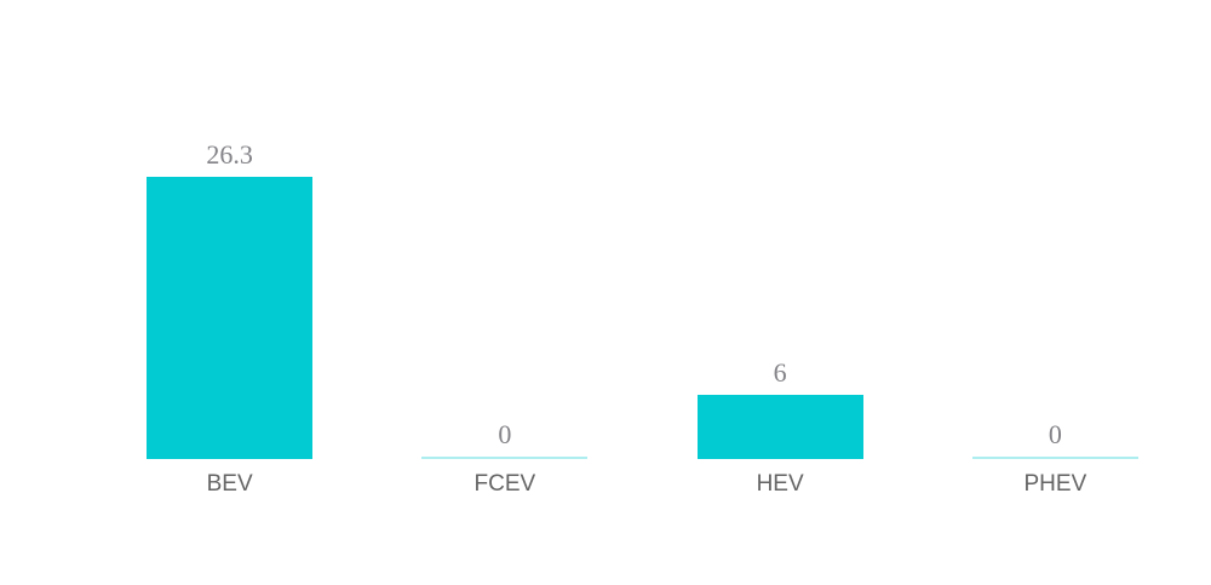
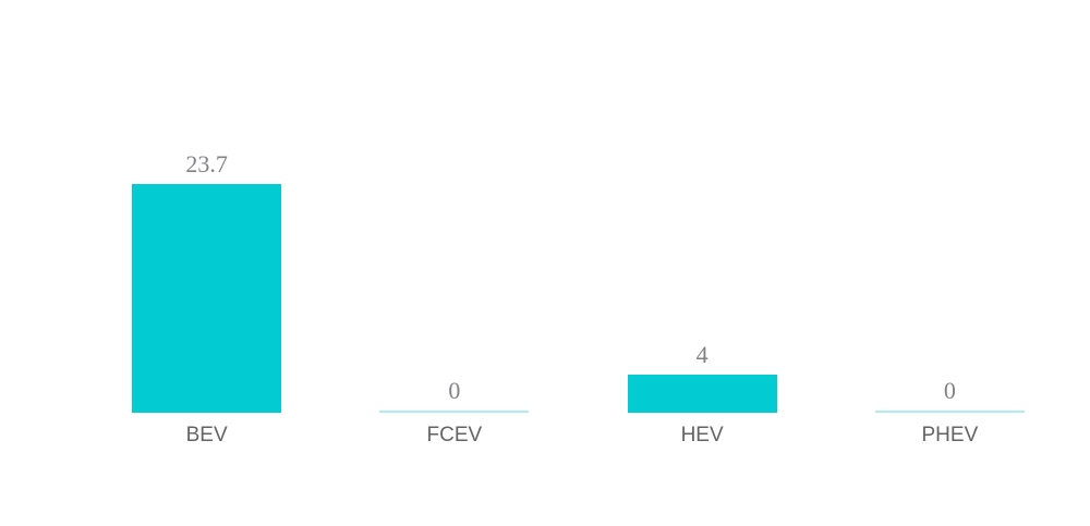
BEV: 26.3 -> 23.7
HEV: 6 -> 4
